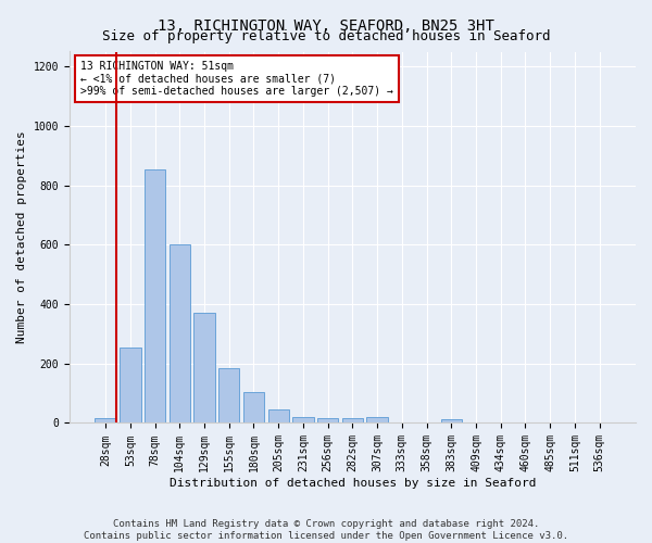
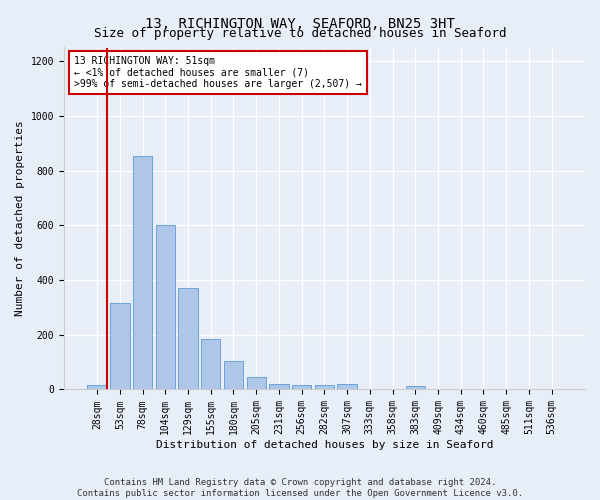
53sqm: 255 -> 315
